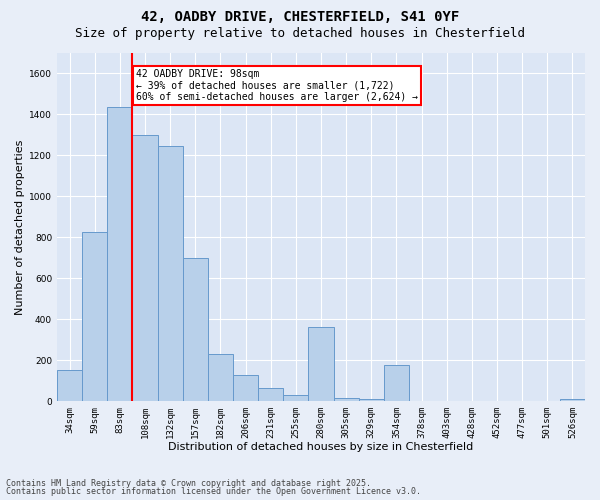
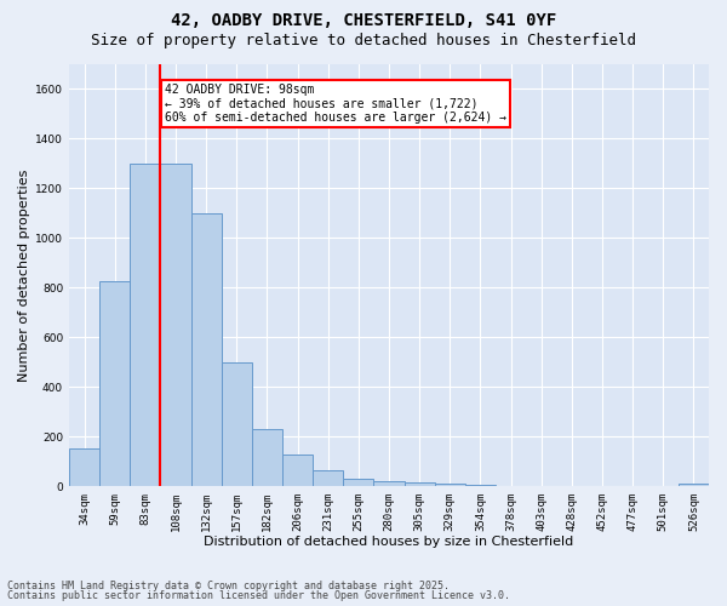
83sqm: 1435 -> 1300
132sqm: 1245 -> 1100
157sqm: 700 -> 500
280sqm: 360 -> 20
354sqm: 175 -> 5
